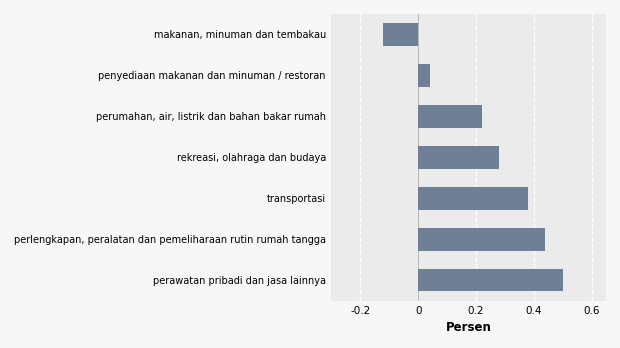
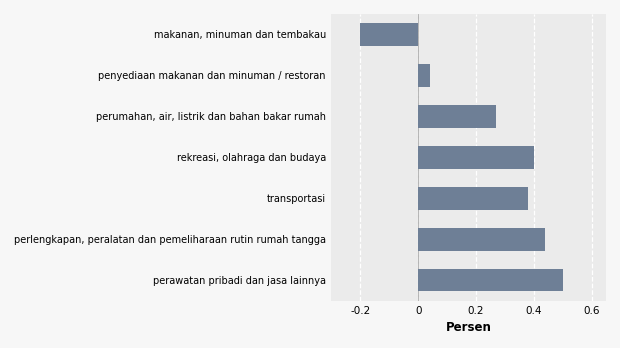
makanan, minuman dan tembakau: -0.12 -> -0.20
perumahan, air, listrik dan bahan bakar rumah: 0.22 -> 0.27
rekreasi, olahraga dan budaya: 0.28 -> 0.40
